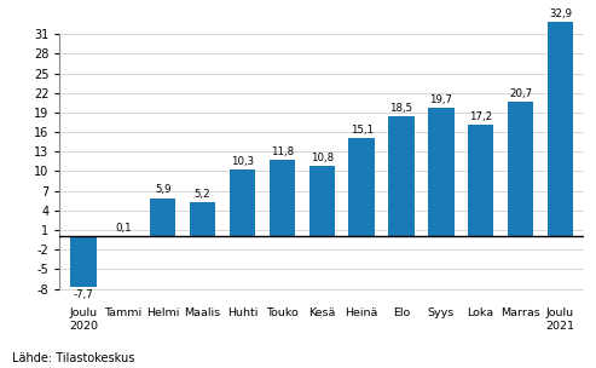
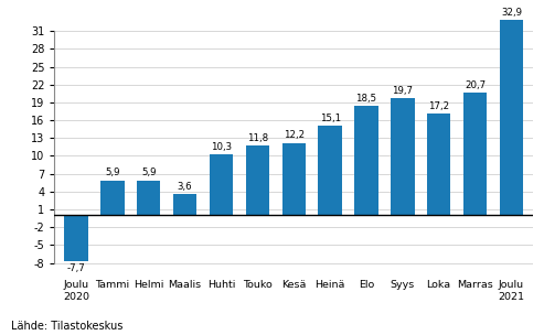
Tammi: 0,1 -> 5,9
Maalis: 5,2 -> 3,6
Kesä: 10,8 -> 12,2
